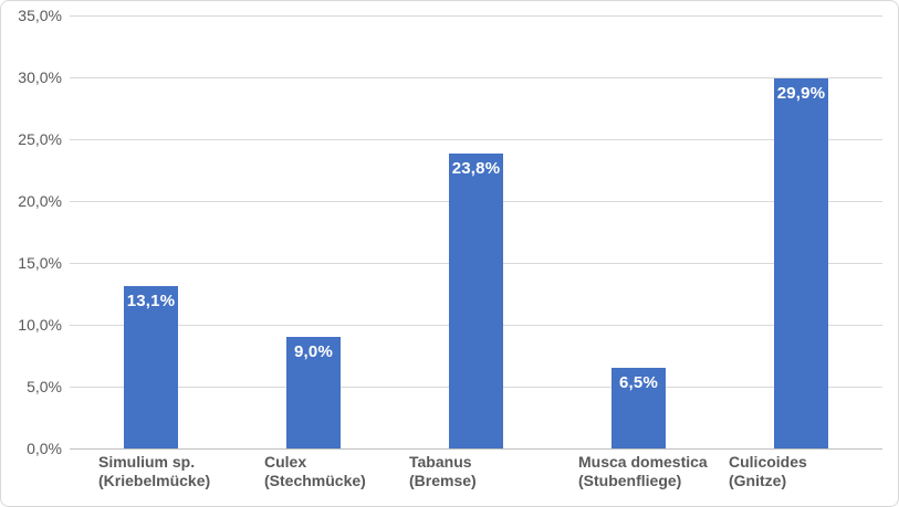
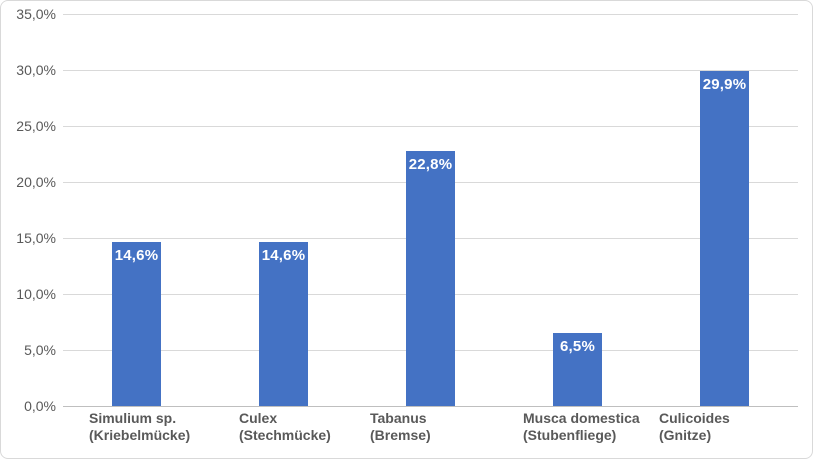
Simulium sp. (Kriebelmücke): 13,1% -> 14,6%
Culex (Stechmücke): 9,0% -> 14,6%
Tabanus (Bremse): 23,8% -> 22,8%
